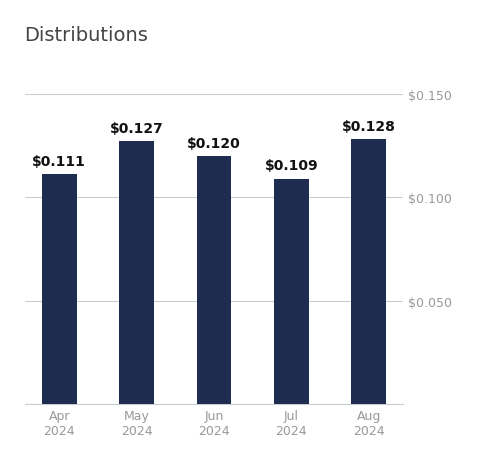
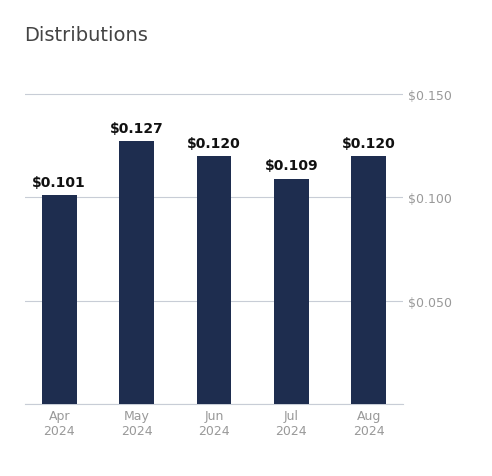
Apr 2024: $0.111 -> $0.101
Aug 2024: $0.128 -> $0.120
